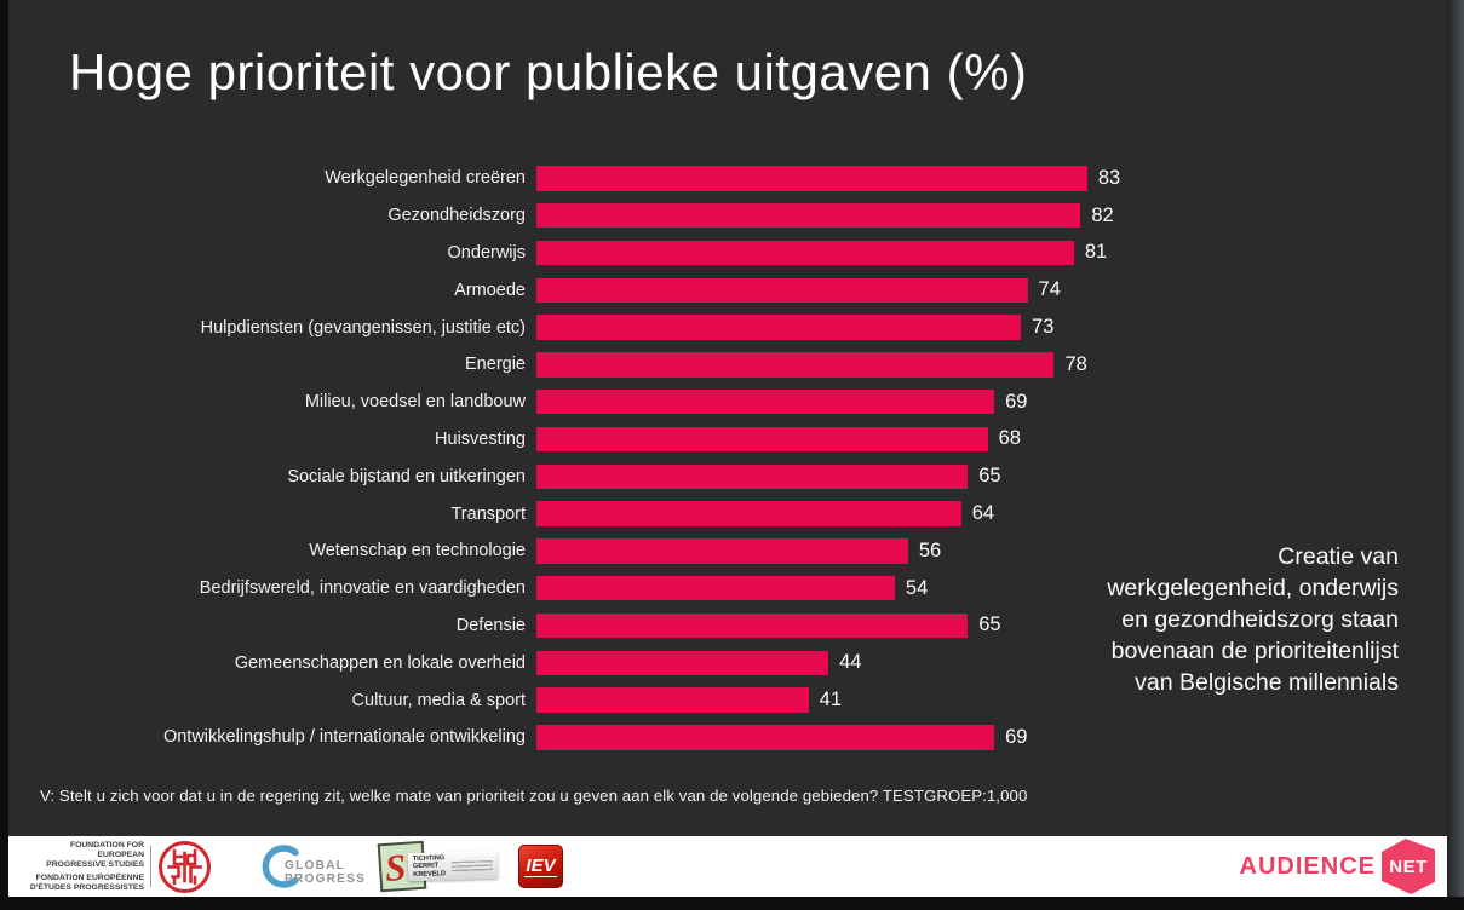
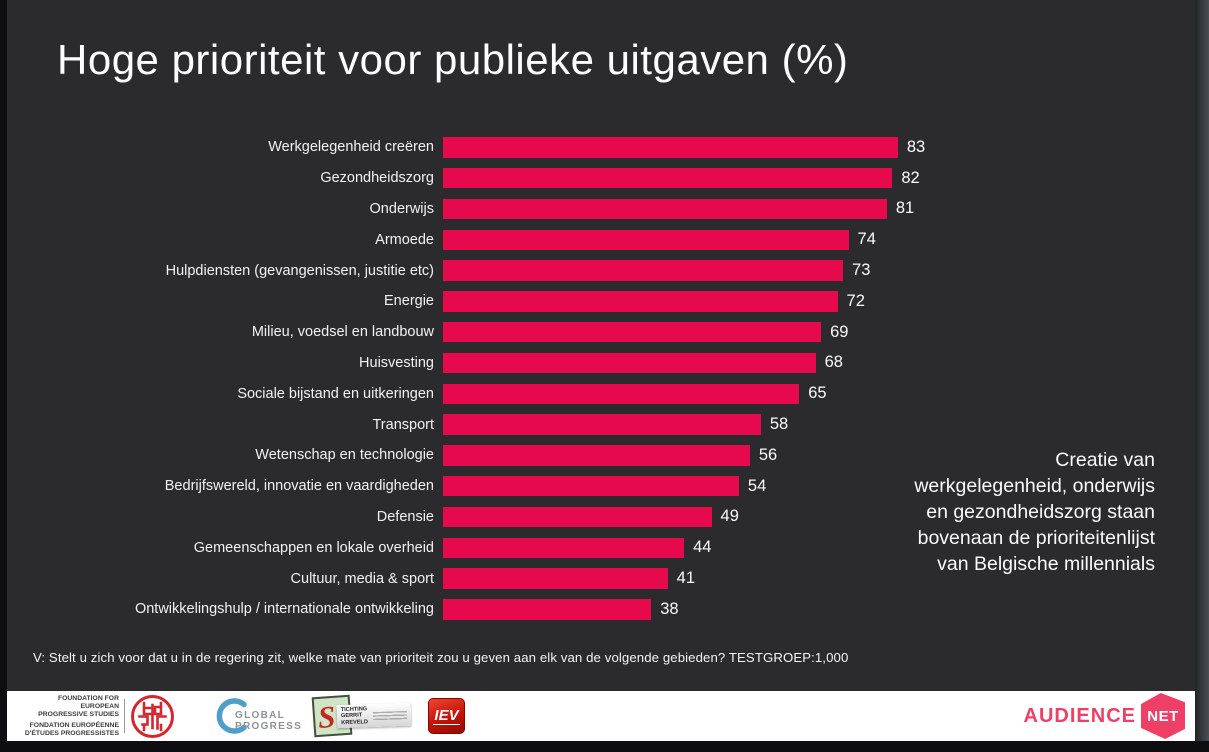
Energie: 78 -> 72
Transport: 64 -> 58
Defensie: 65 -> 49
Ontwikkelingshulp / internationale ontwikkeling: 69 -> 38
